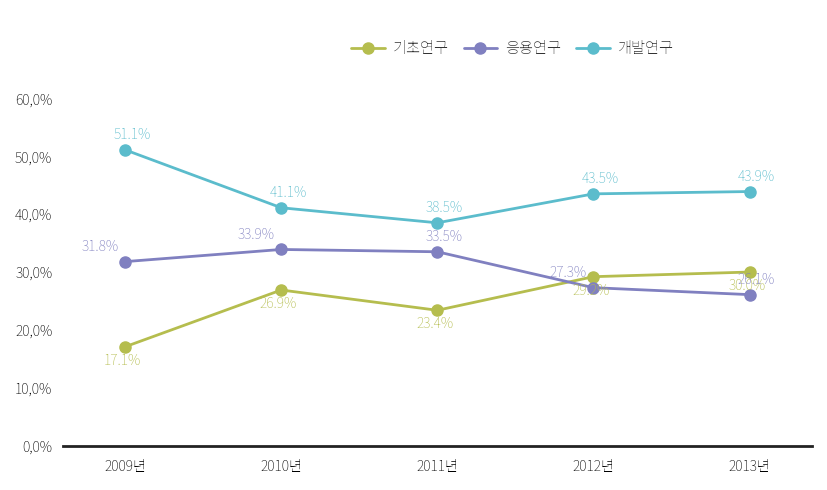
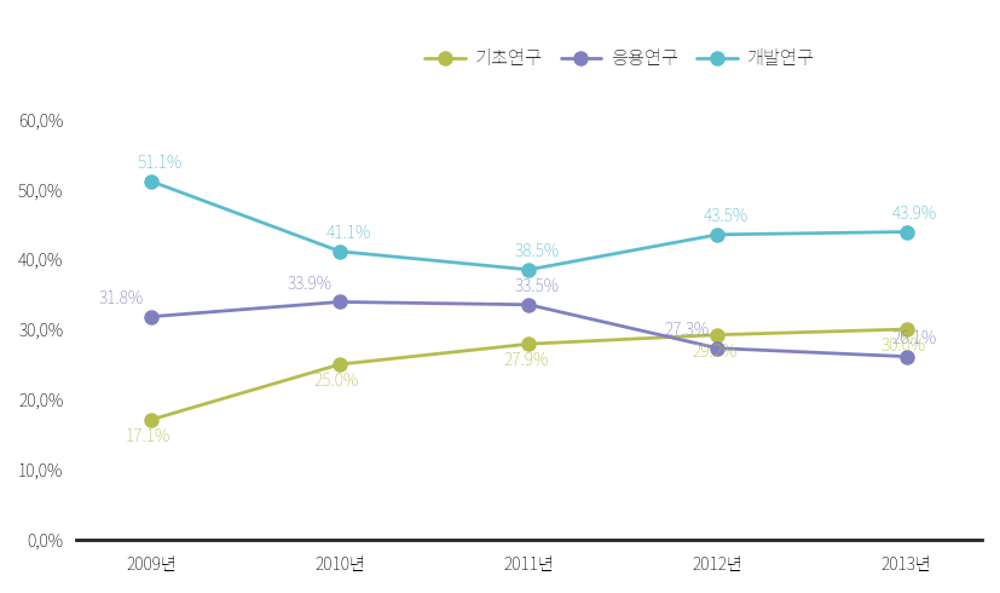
기초연구/2010년: 26.9% -> 25.0%
기초연구/2011년: 23.4% -> 27.9%
